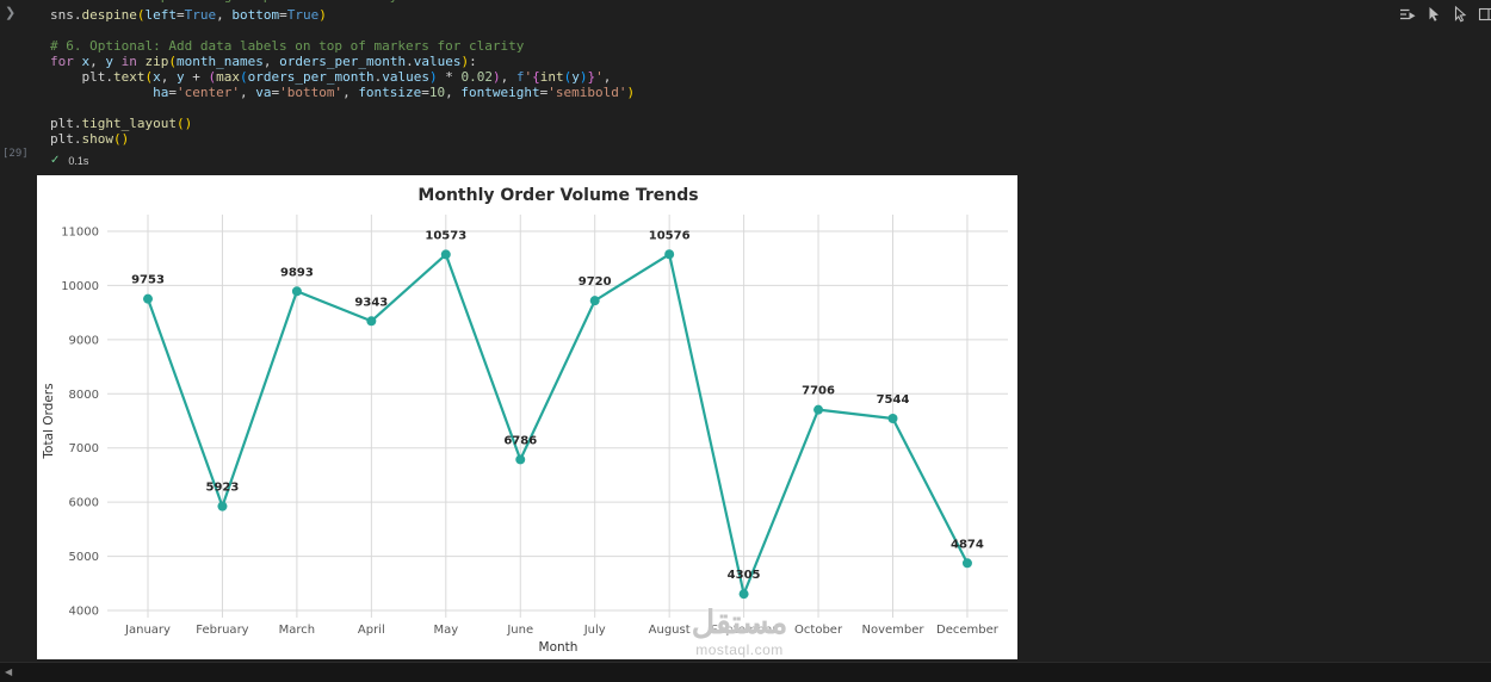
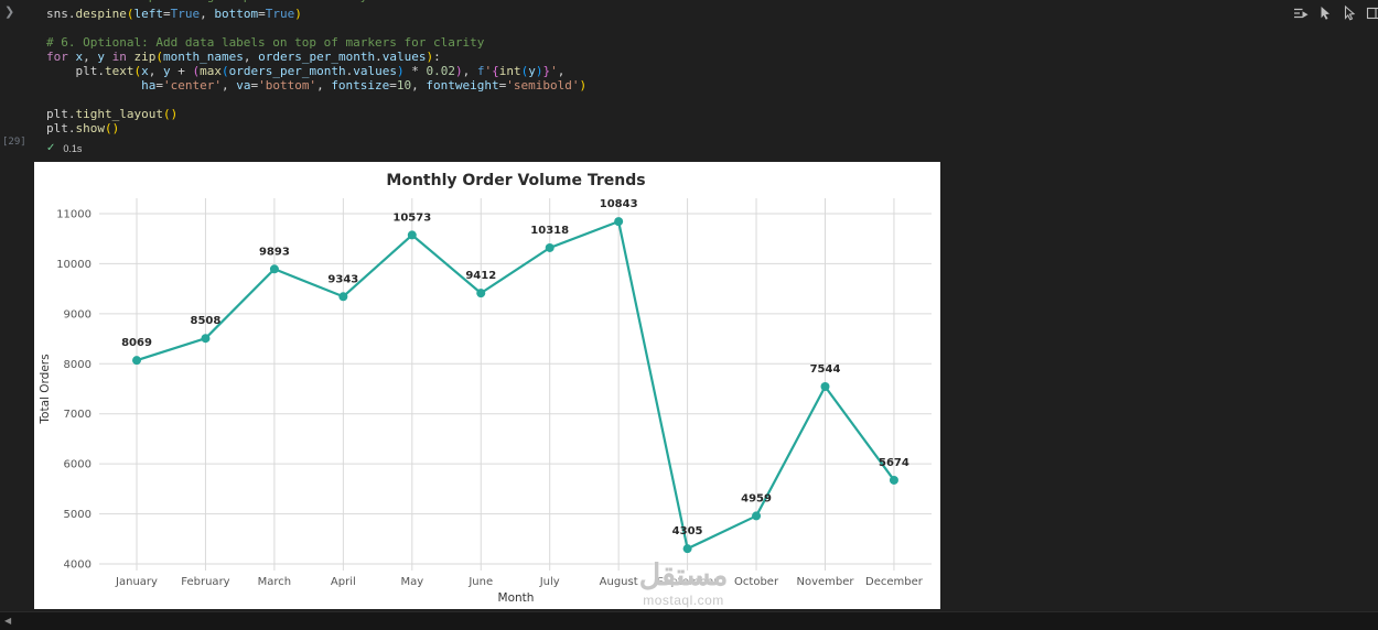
January: 9753 -> 8069
February: 5923 -> 8508
June: 6786 -> 9412
July: 9720 -> 10318
August: 10576 -> 10843
October: 7706 -> 4959
December: 4874 -> 5674
